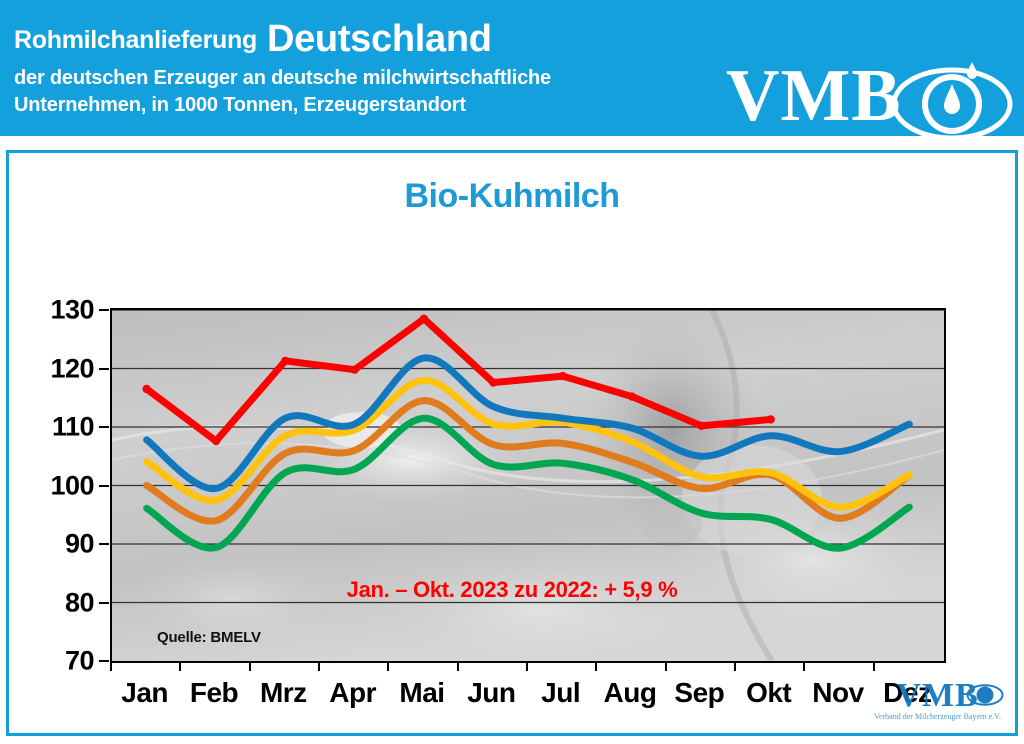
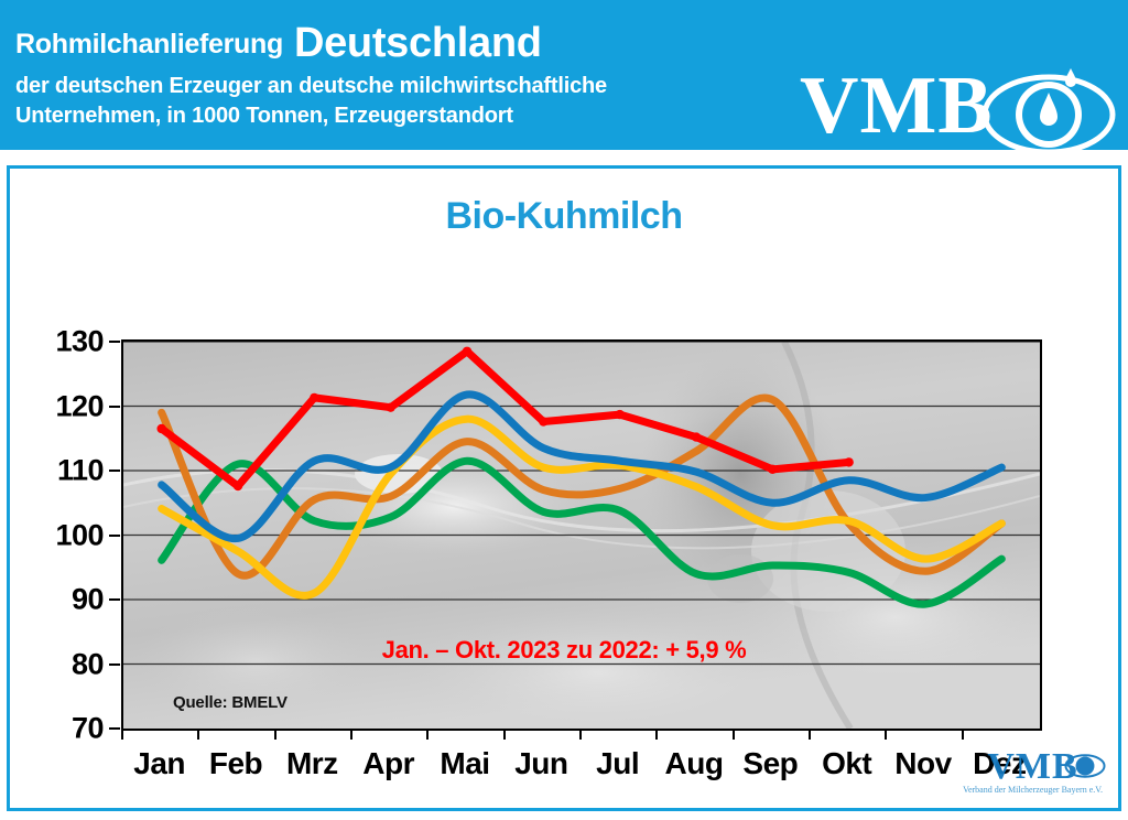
2020/Jan: 100 -> 119
2019/Feb: 89 -> 111
2021/Mrz: 108 -> 91
2019/Aug: 101 -> 94
2020/Aug: 104 -> 113
2020/Sep: 100 -> 121
